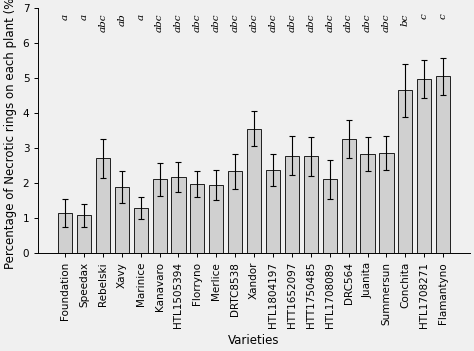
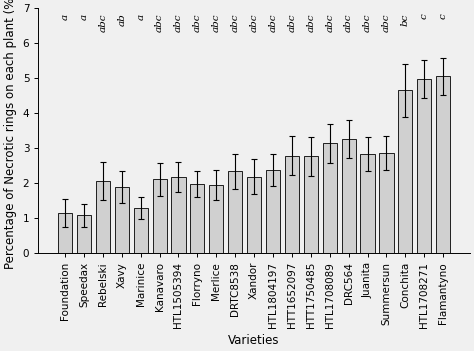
Rebelski: 2.70 -> 2.05
Xandor: 3.55 -> 2.18
HTL1708089: 2.10 -> 3.13
